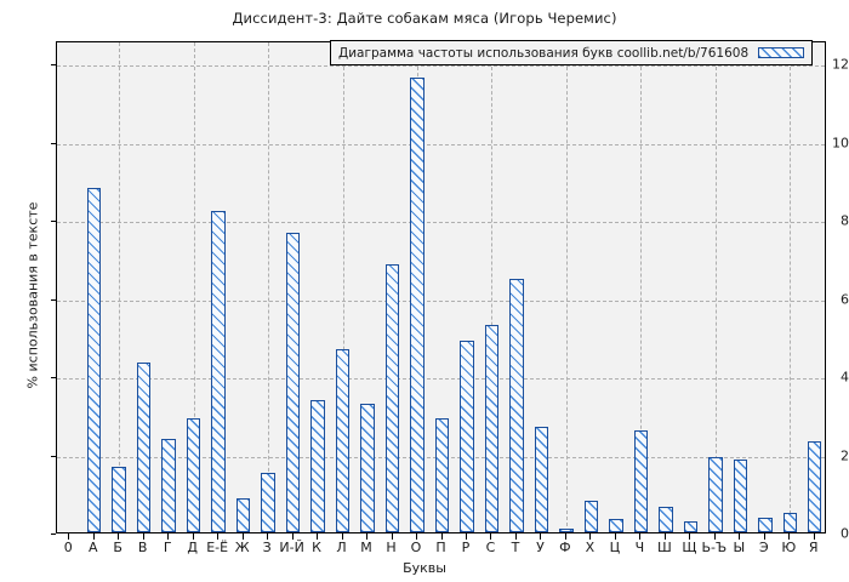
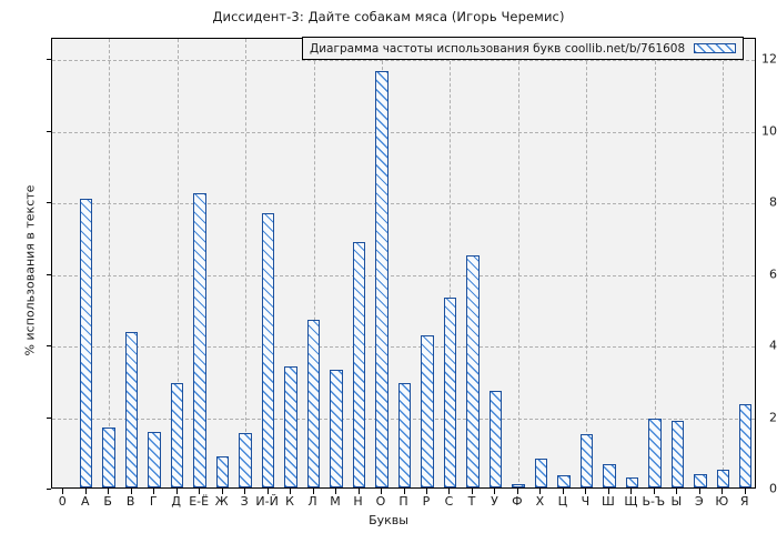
А: 8.8 -> 8.1
Г: 2.4 -> 1.6
Р: 4.9 -> 4.2
Ч: 2.6 -> 1.5
